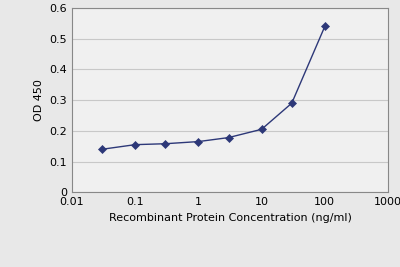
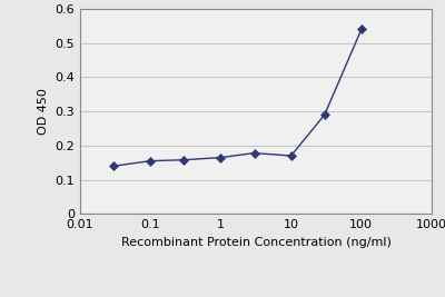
10: 0.205 -> 0.170
